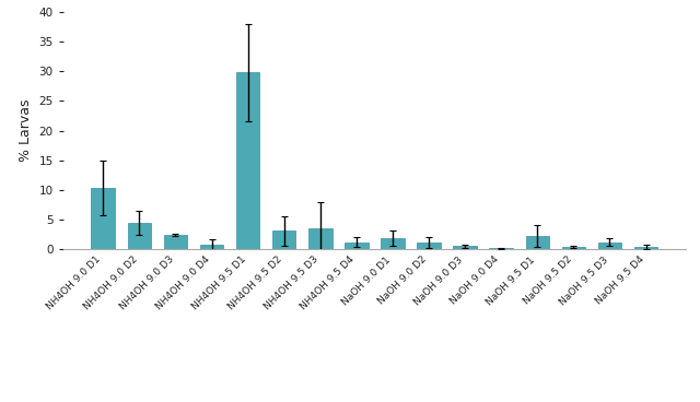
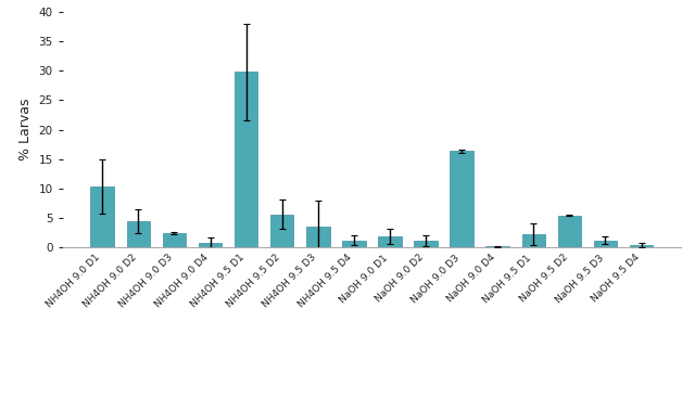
NH4OH 9.5 D2: 3.1 -> 5.6
NaOH 9.0 D3: 0.5 -> 16.4
NaOH 9.5 D2: 0.4 -> 5.4
